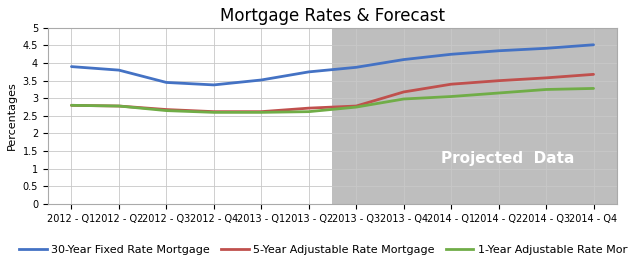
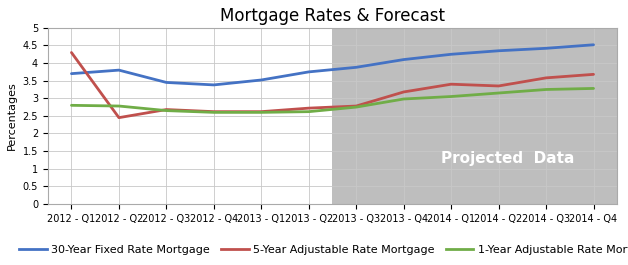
30-Year Fixed Rate Mortgage/2012 - Q1: 3.90 -> 3.70
5-Year Adjustable Rate Mortgage/2012 - Q1: 2.80 -> 4.30
5-Year Adjustable Rate Mortgage/2012 - Q2: 2.78 -> 2.45
5-Year Adjustable Rate Mortgage/2014 - Q2: 3.50 -> 3.35
